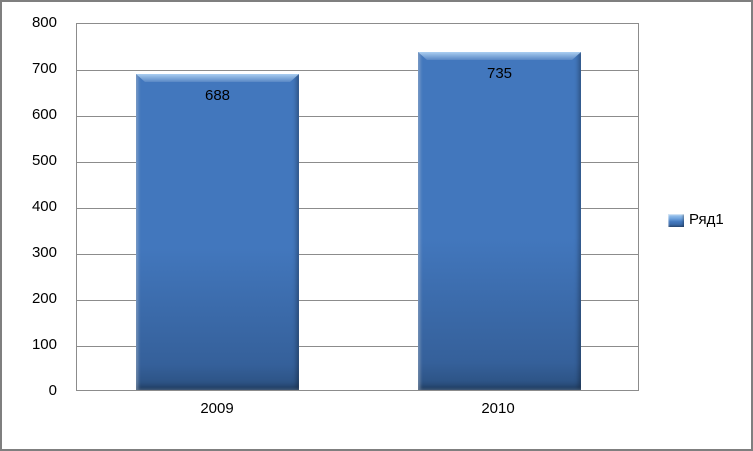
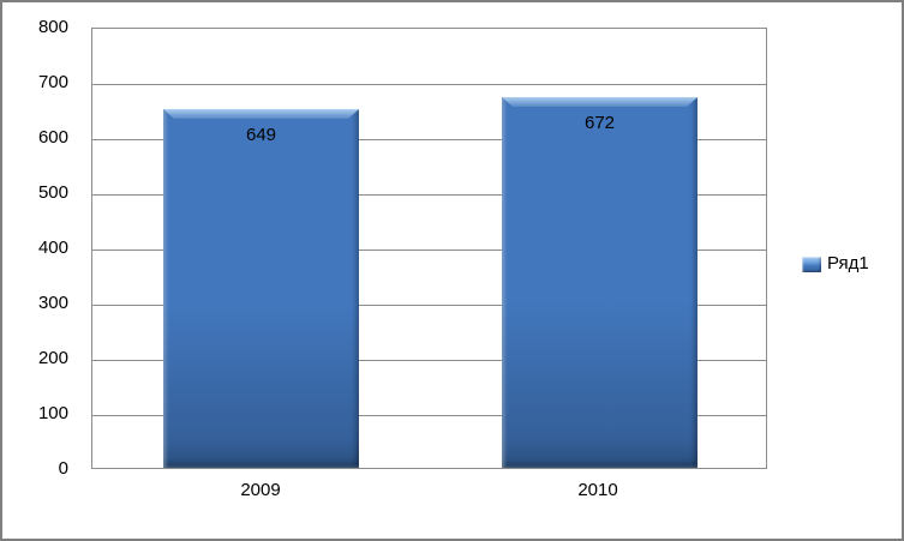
2009: 688 -> 649
2010: 735 -> 672
